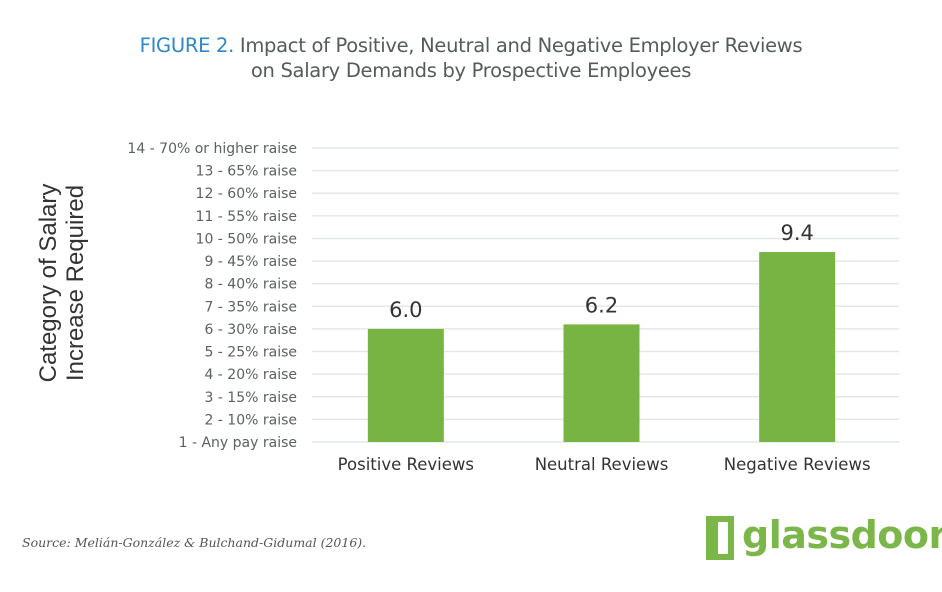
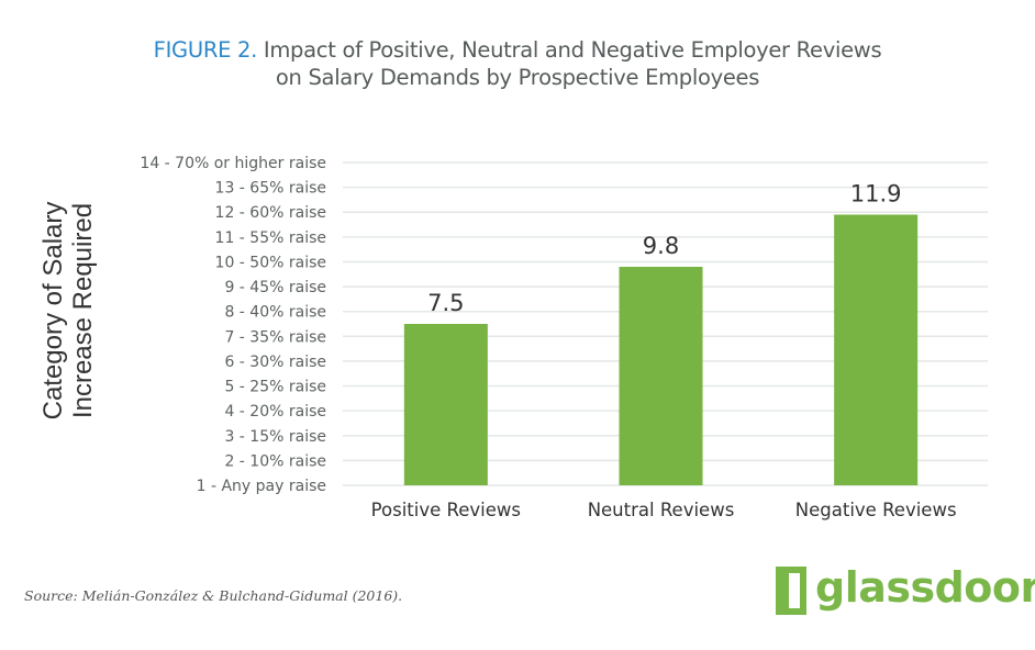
Positive Reviews: 6.0 -> 7.5
Neutral Reviews: 6.2 -> 9.8
Negative Reviews: 9.4 -> 11.9
